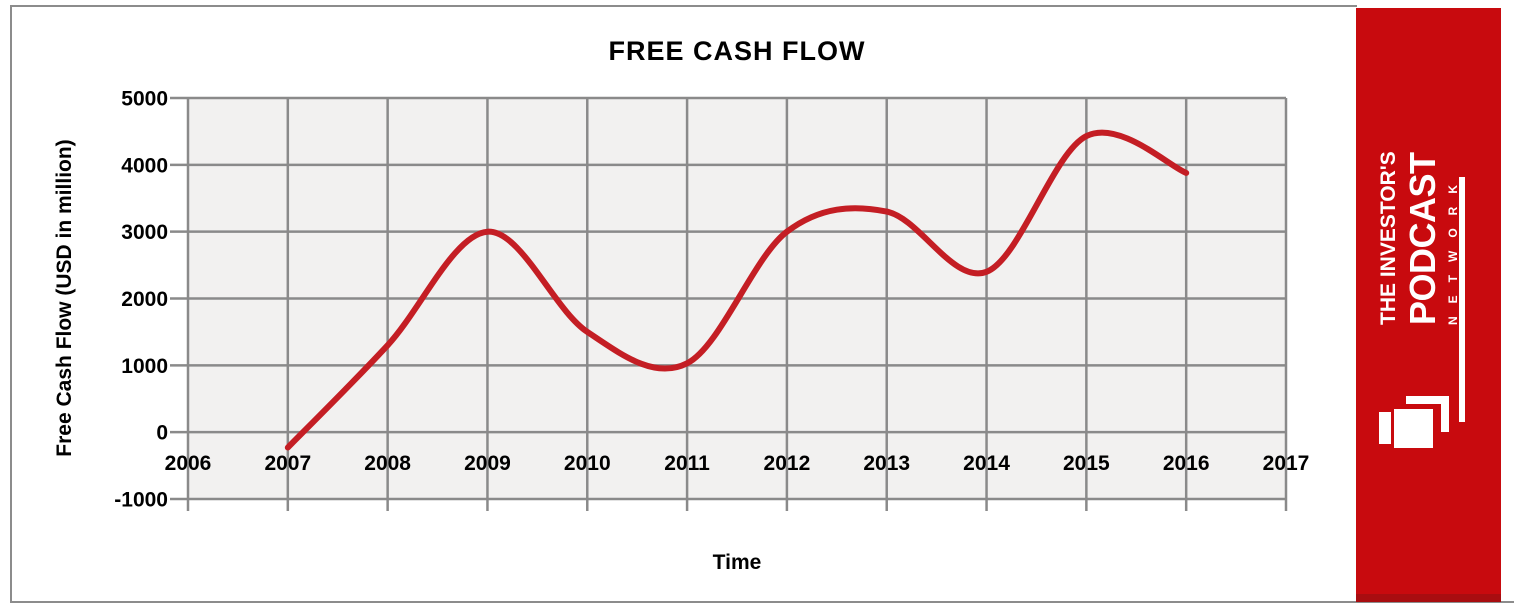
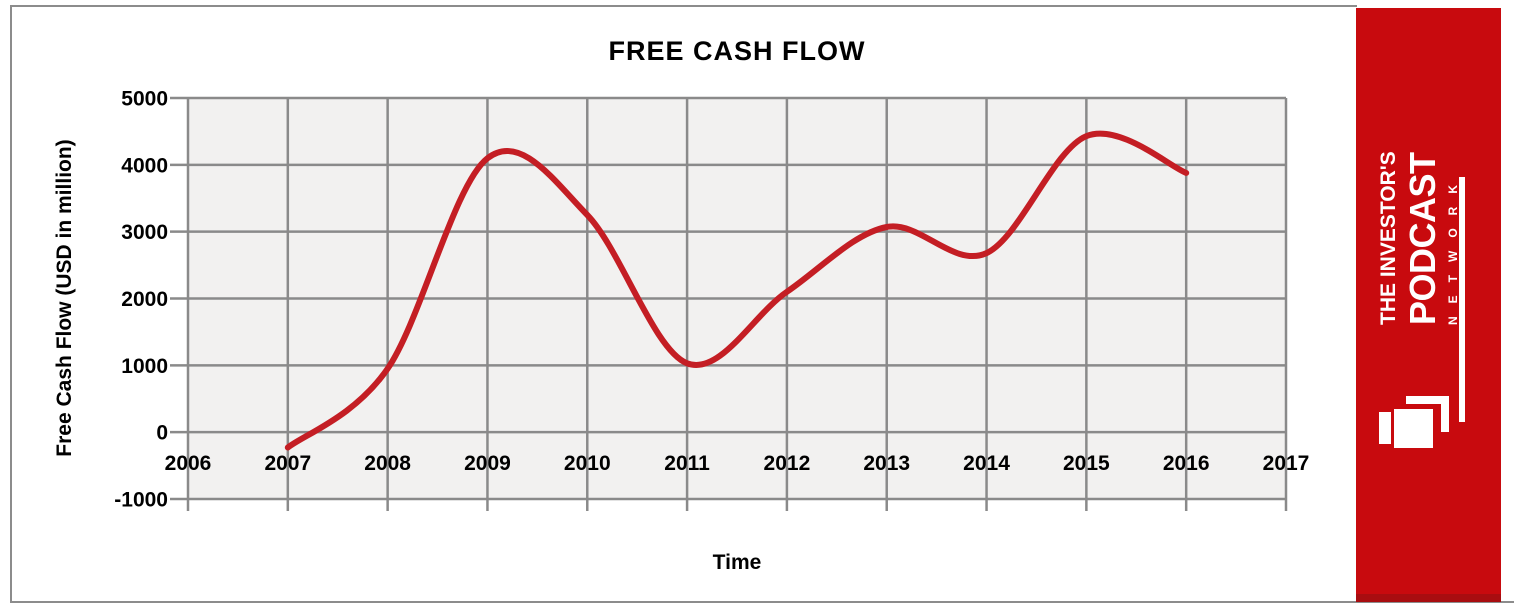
2008: 1300 -> 1000
2009: 3000 -> 4100
2010: 1500 -> 3200
2012: 3000 -> 2100
2013: 3300 -> 3100
2014: 2400 -> 2700
